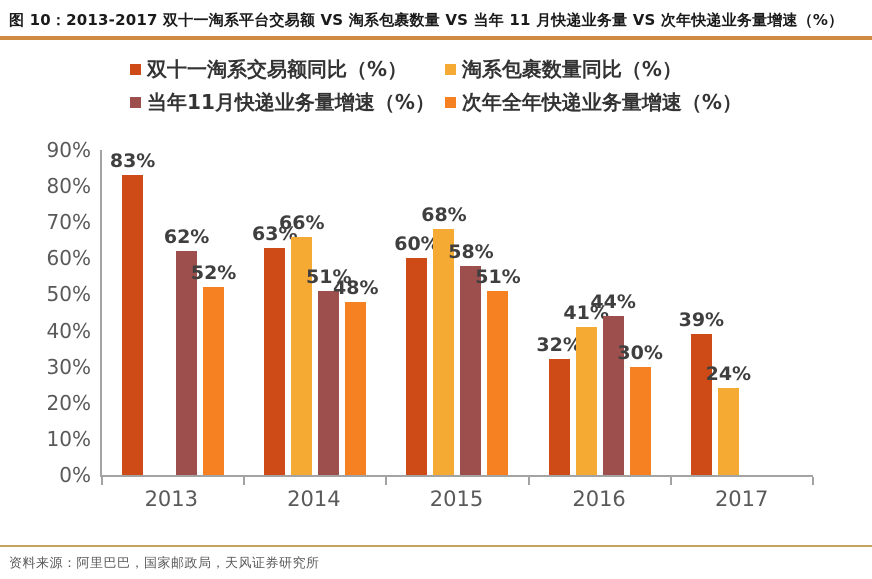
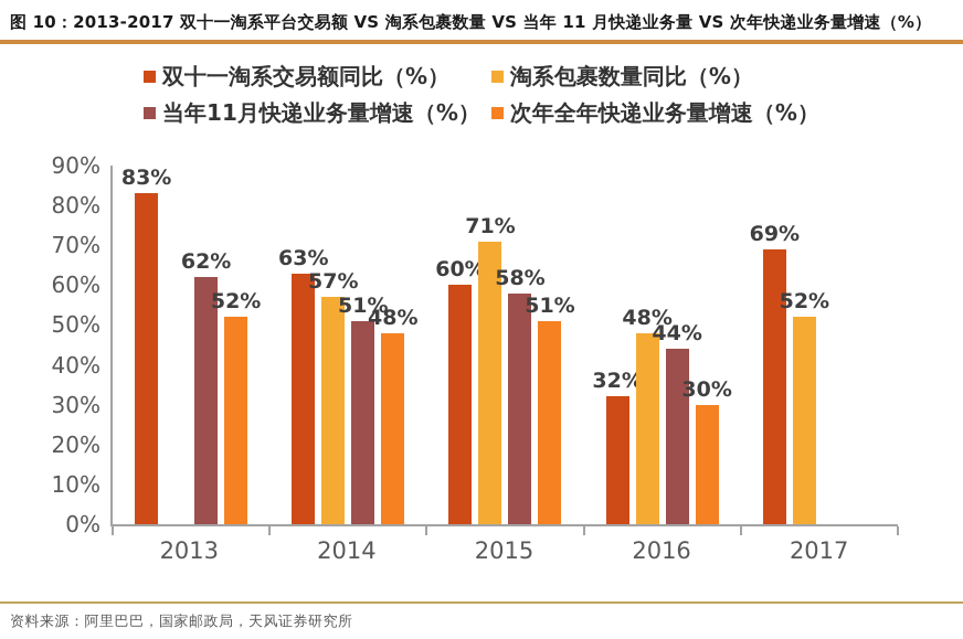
淘系包裹数量同比（%）/2014: 66% -> 57%
淘系包裹数量同比（%）/2015: 68% -> 71%
淘系包裹数量同比（%）/2016: 41% -> 48%
双十一淘系交易额同比（%）/2017: 39% -> 69%
淘系包裹数量同比（%）/2017: 24% -> 52%
